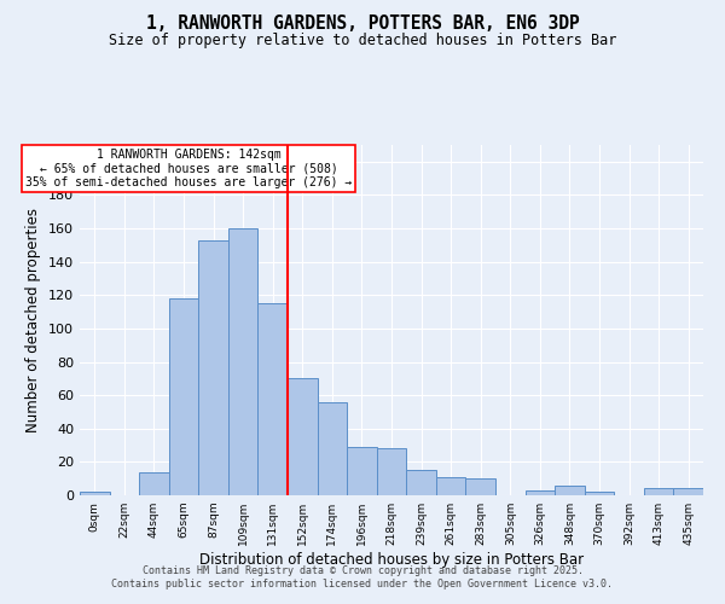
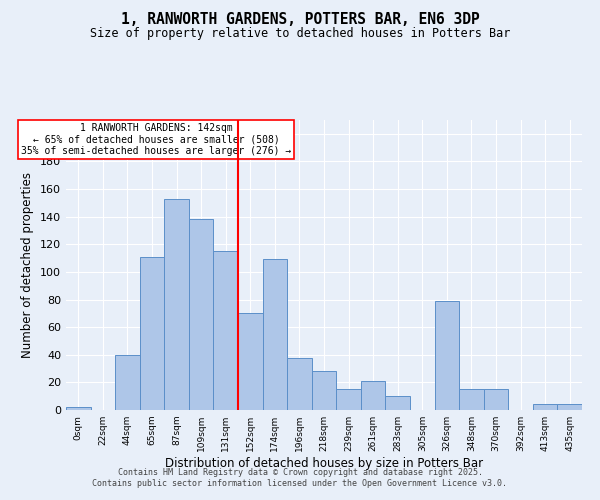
44sqm: 14 -> 40
65sqm: 118 -> 111
109sqm: 160 -> 138
174sqm: 56 -> 109
196sqm: 29 -> 38
261sqm: 11 -> 21
326sqm: 3 -> 79
348sqm: 6 -> 15
370sqm: 2 -> 15
